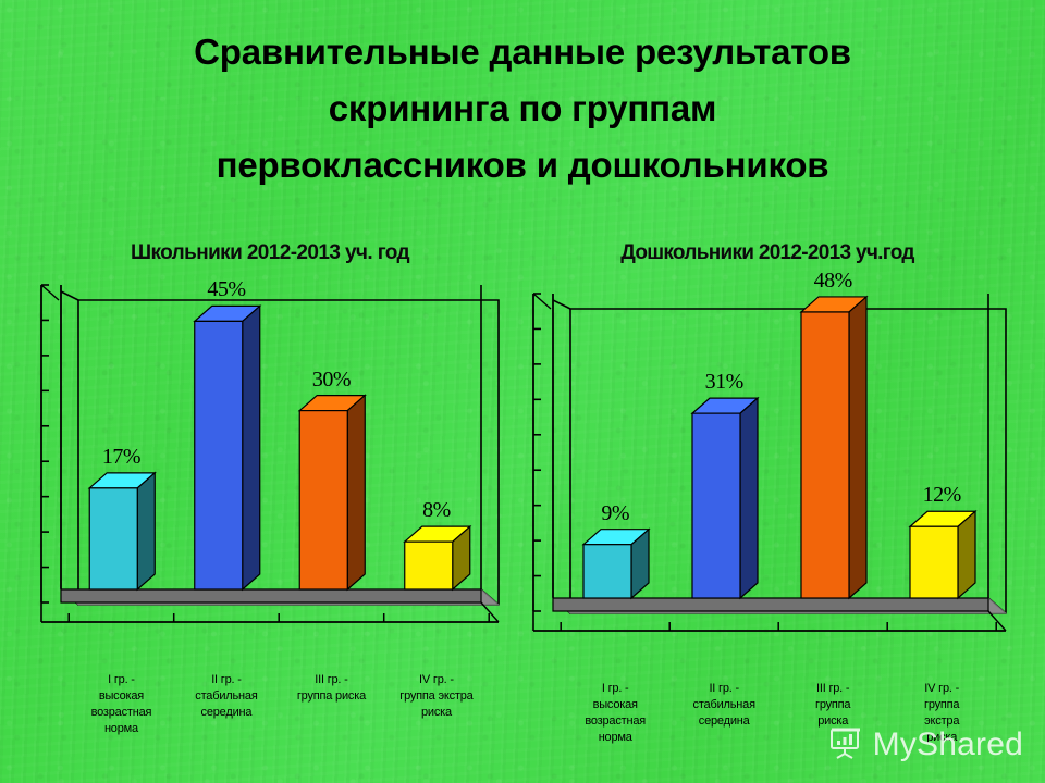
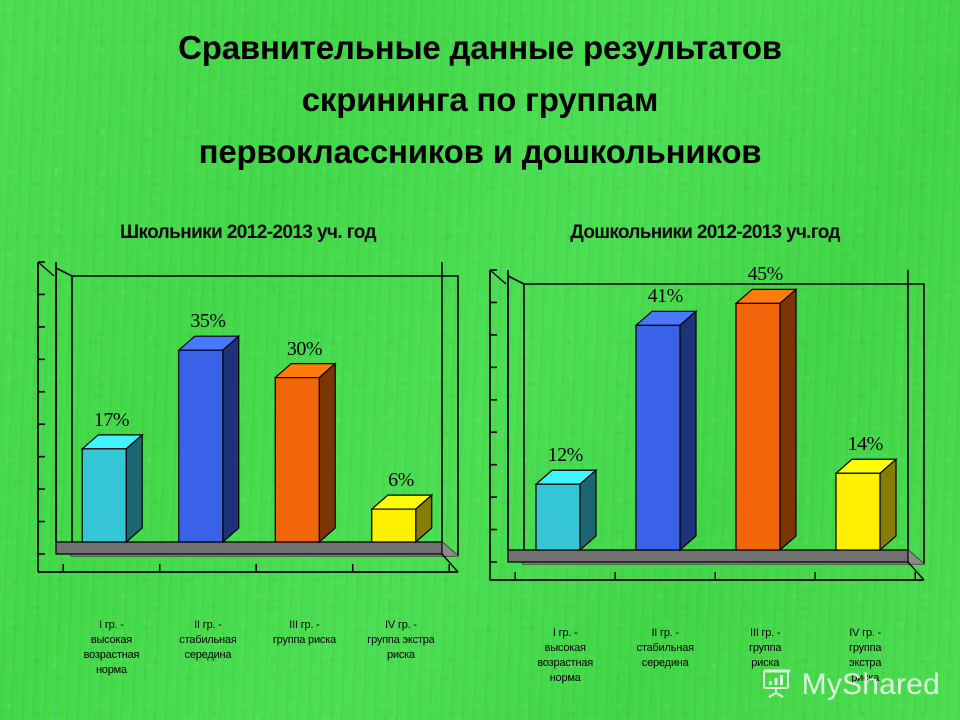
Школьники 2012-2013 уч. год/II гр. - стабильная середина: 45% -> 35%
Школьники 2012-2013 уч. год/IV гр. - группа экстра риска: 8% -> 6%
Дошкольники 2012-2013 уч.год/I гр. - высокая возрастная норма: 9% -> 12%
Дошкольники 2012-2013 уч.год/II гр. - стабильная середина: 31% -> 41%
Дошкольники 2012-2013 уч.год/III гр. - группа риска: 48% -> 45%
Дошкольники 2012-2013 уч.год/IV гр. - группа экстра риска: 12% -> 14%
